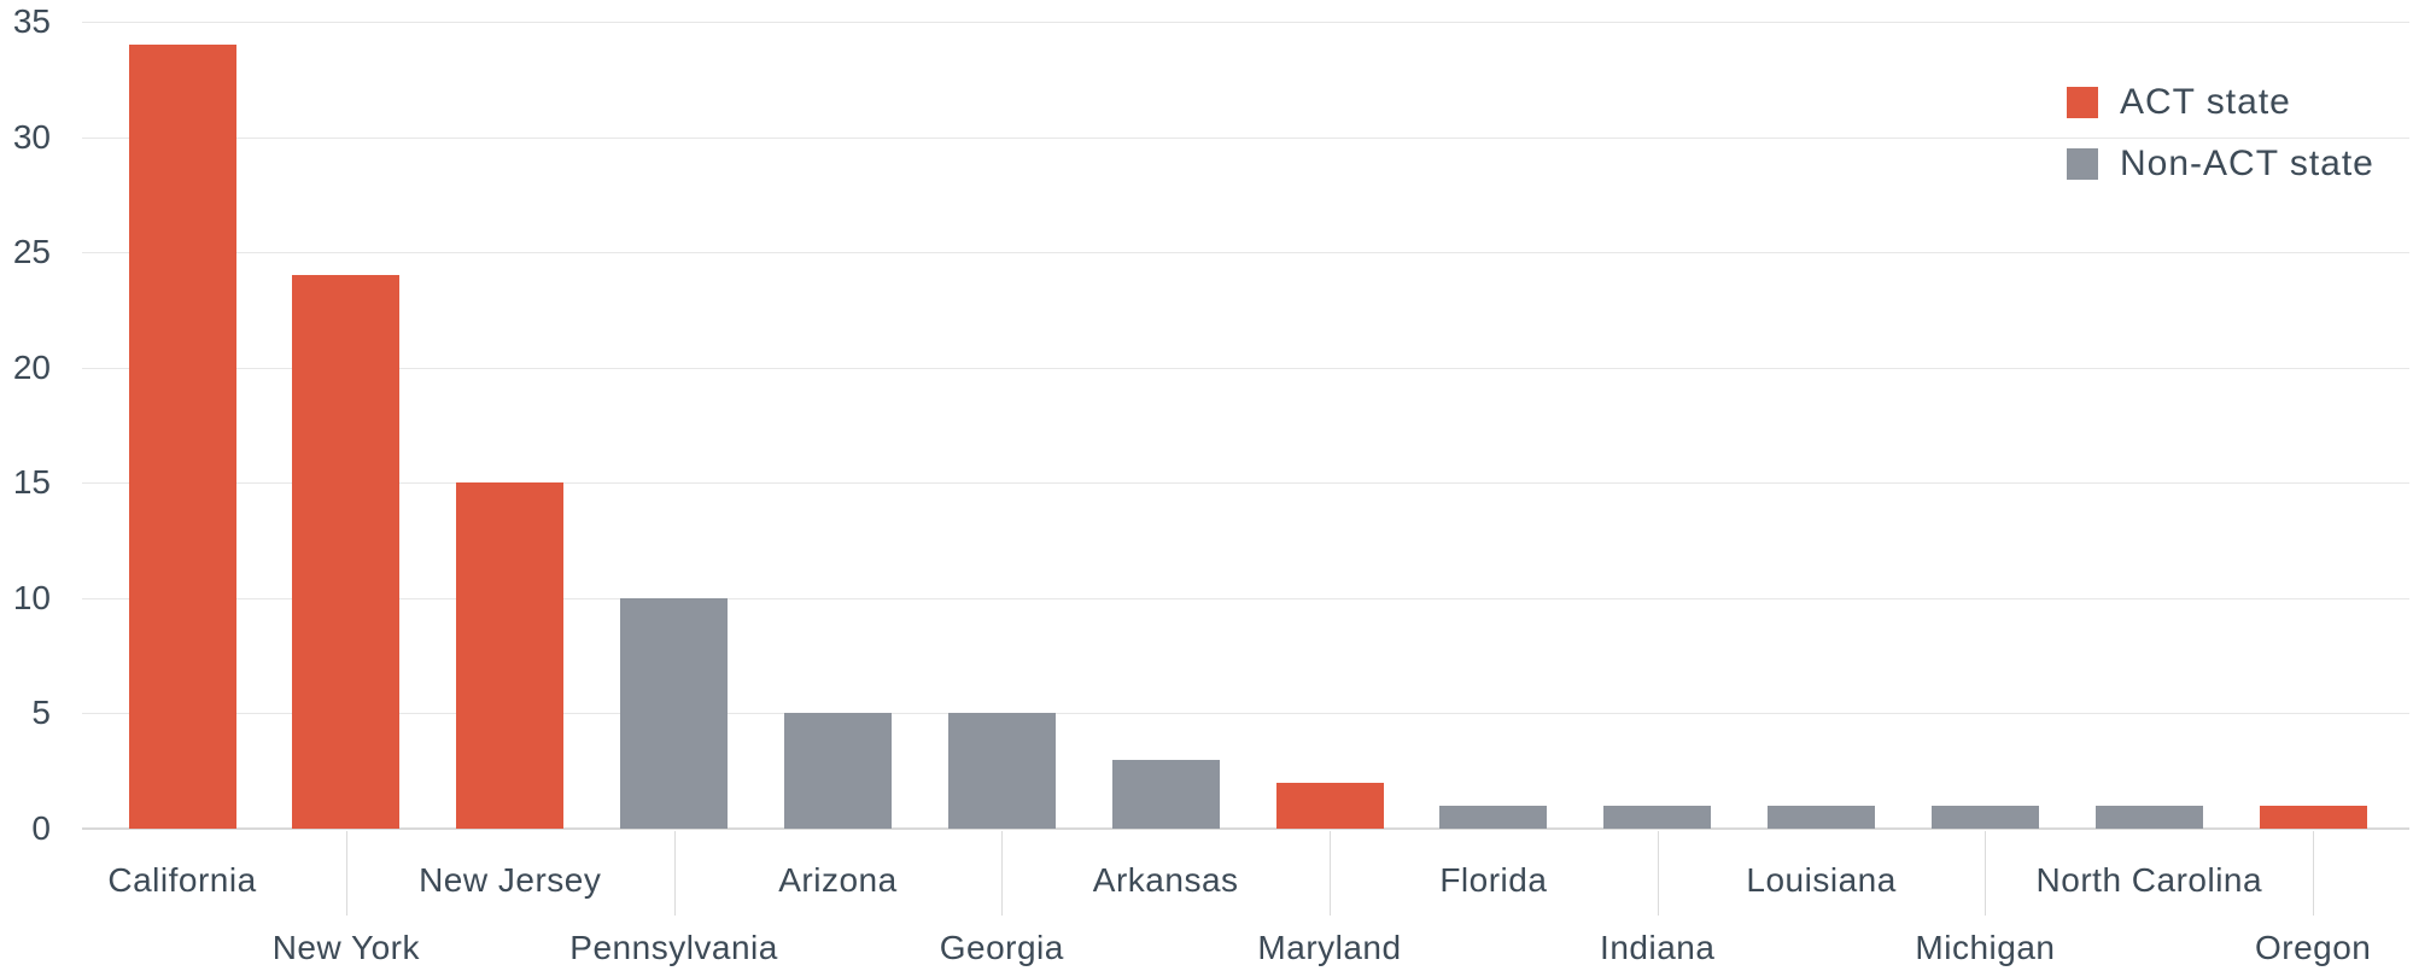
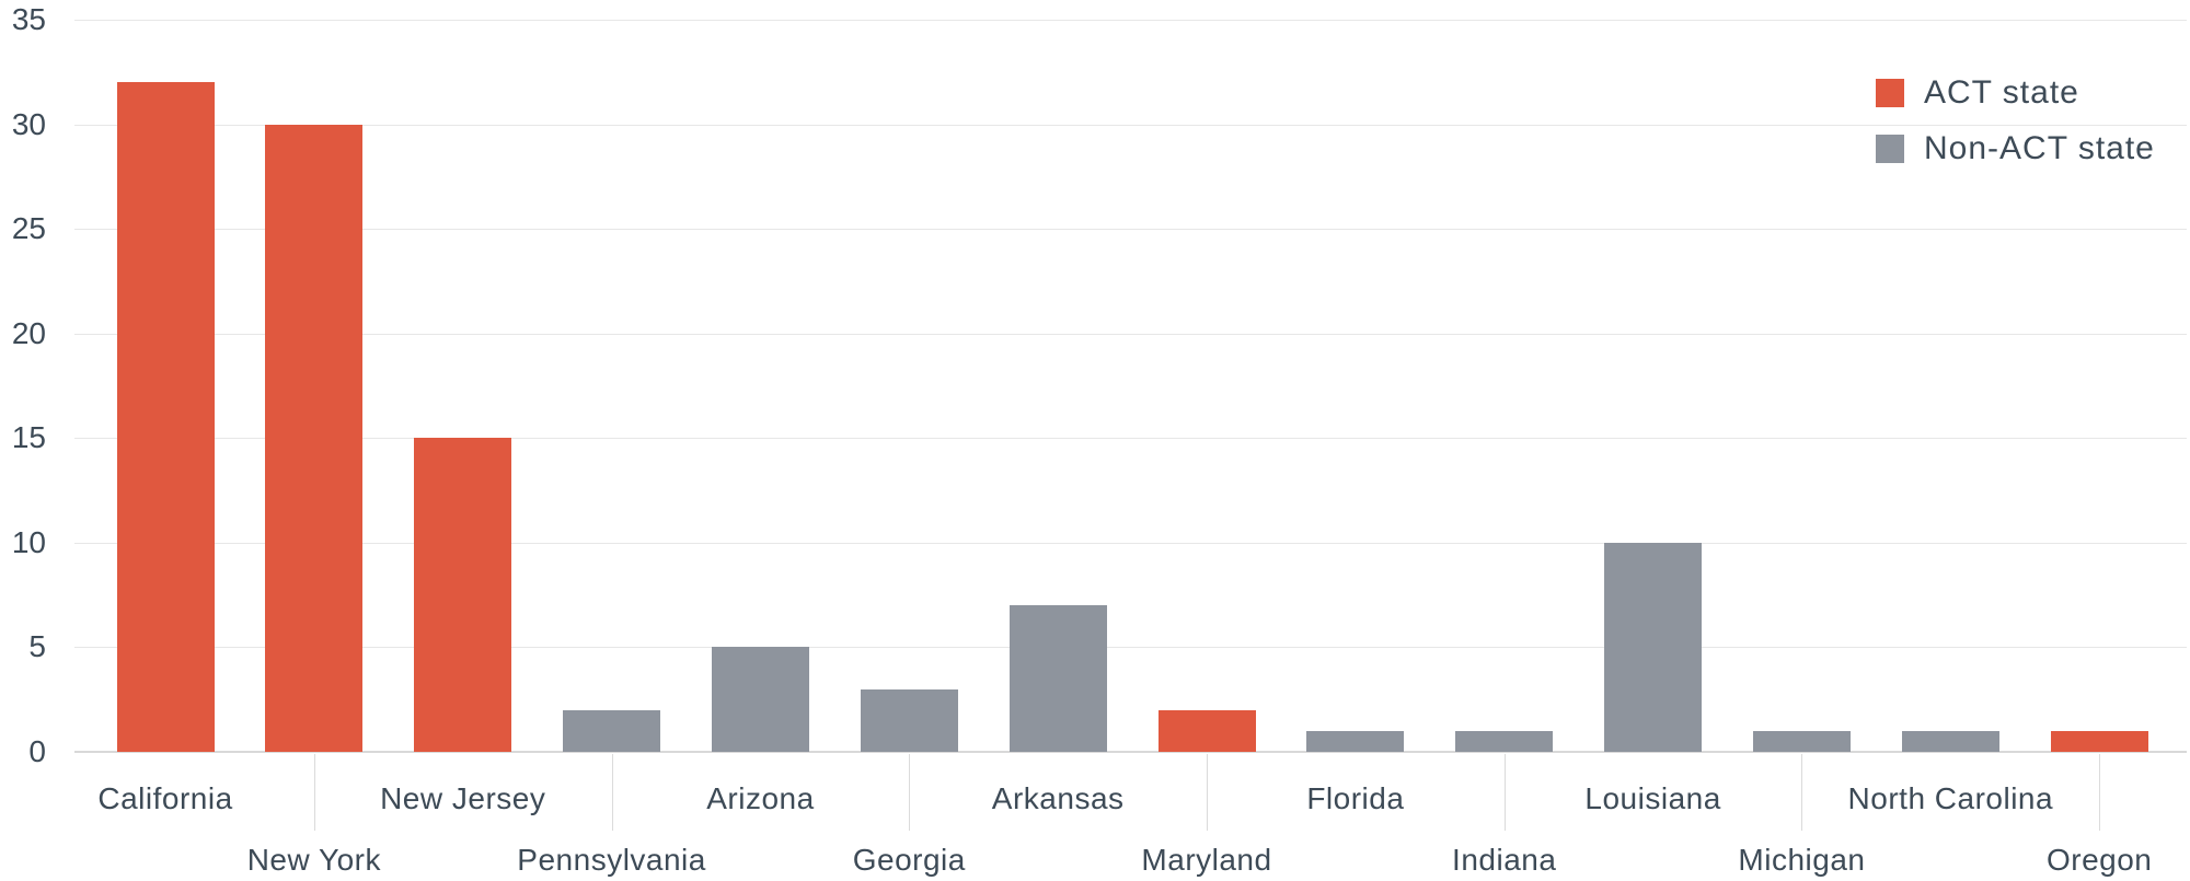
California: 34 -> 32
New York: 24 -> 30
Pennsylvania: 10 -> 2
Georgia: 5 -> 3
Arkansas: 3 -> 7
Louisiana: 1 -> 10
